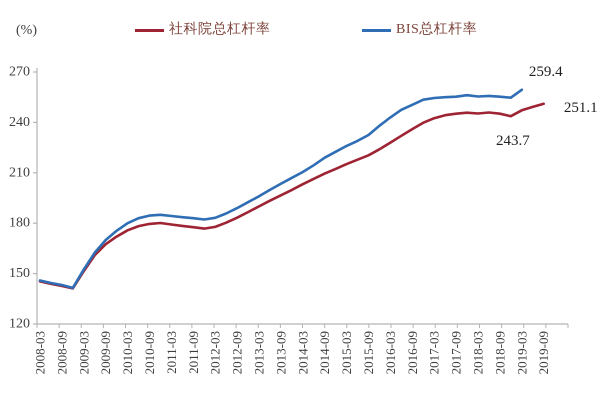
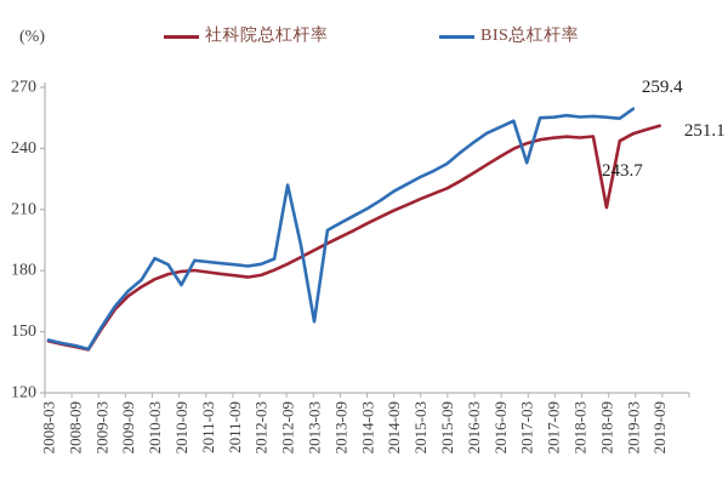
BIS总杠杆率/2010-03: 180 -> 186
BIS总杠杆率/2010-09: 184 -> 173
BIS总杠杆率/2012-09: 189 -> 222
BIS总杠杆率/2013-03: 196 -> 155
BIS总杠杆率/2017-03: 254 -> 233
社科院总杠杆率/2018-09: 245 -> 211
